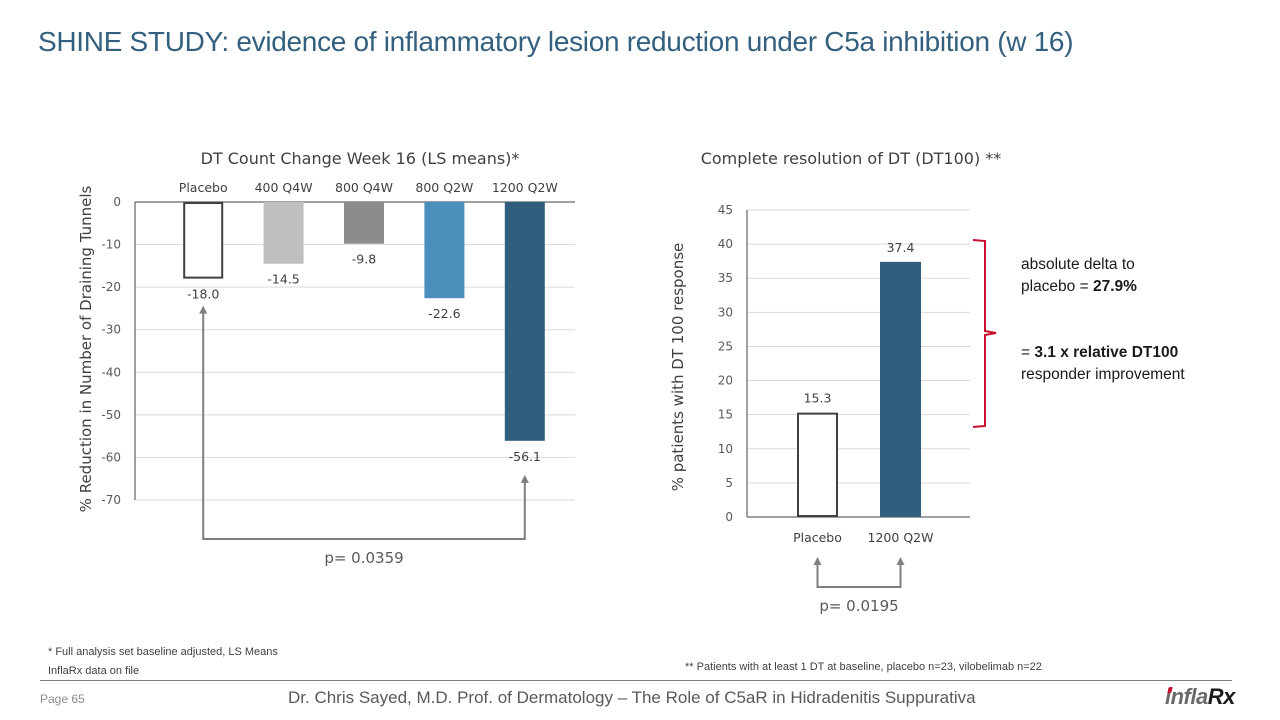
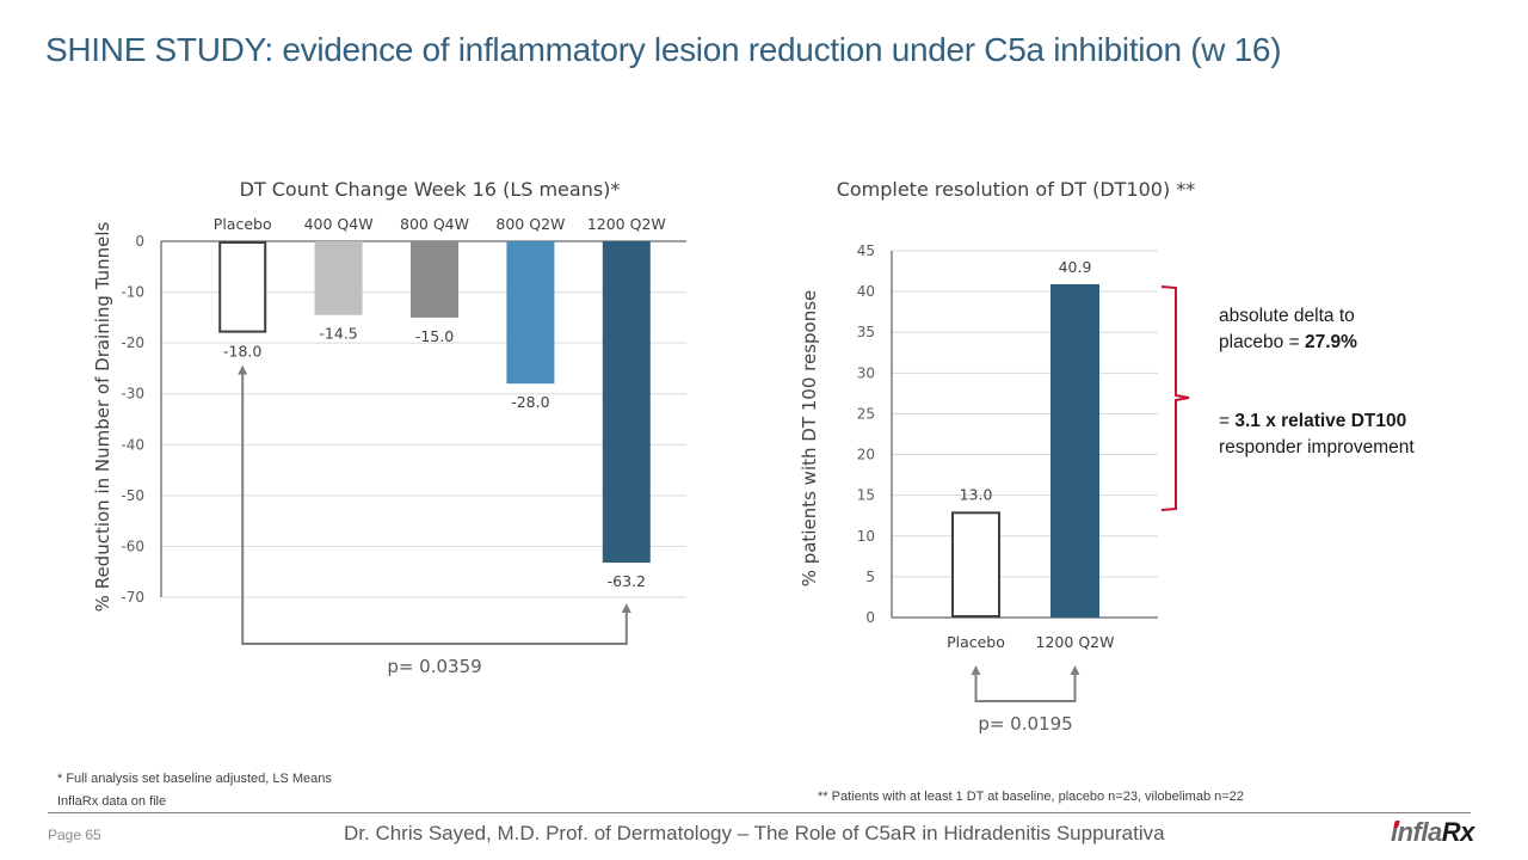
DT Count Change Week 16 (LS means)*/800 Q4W: -9.8 -> -15.0
DT Count Change Week 16 (LS means)*/800 Q2W: -22.6 -> -28.0
DT Count Change Week 16 (LS means)*/1200 Q2W: -56.1 -> -63.2
Complete resolution of DT (DT100) **/Placebo: 15.3 -> 13.0
Complete resolution of DT (DT100) **/1200 Q2W: 37.4 -> 40.9
